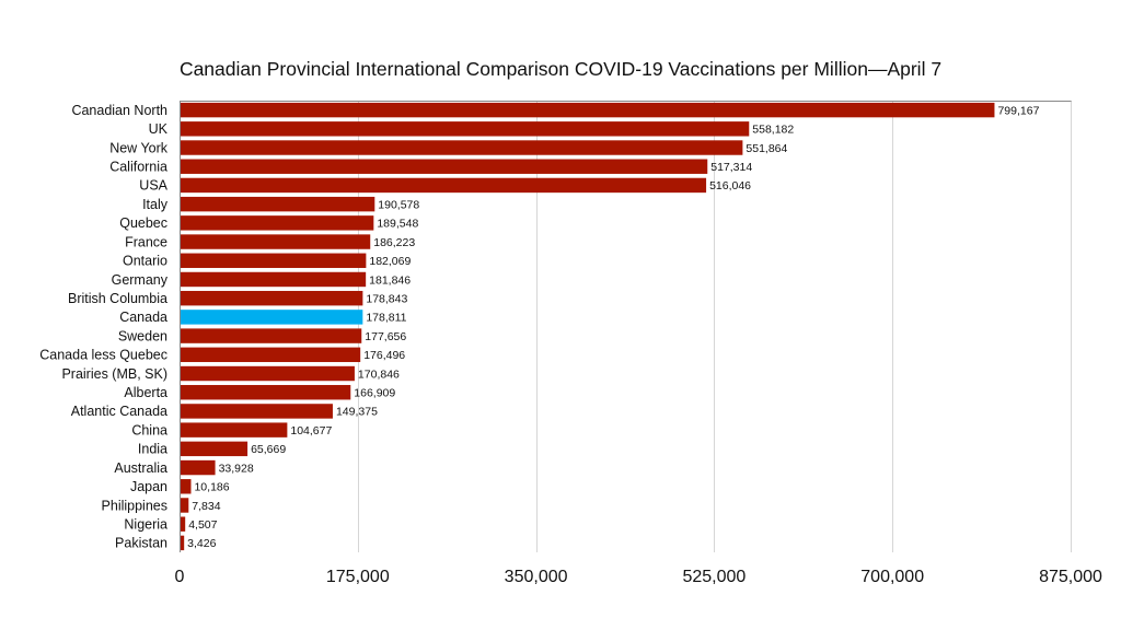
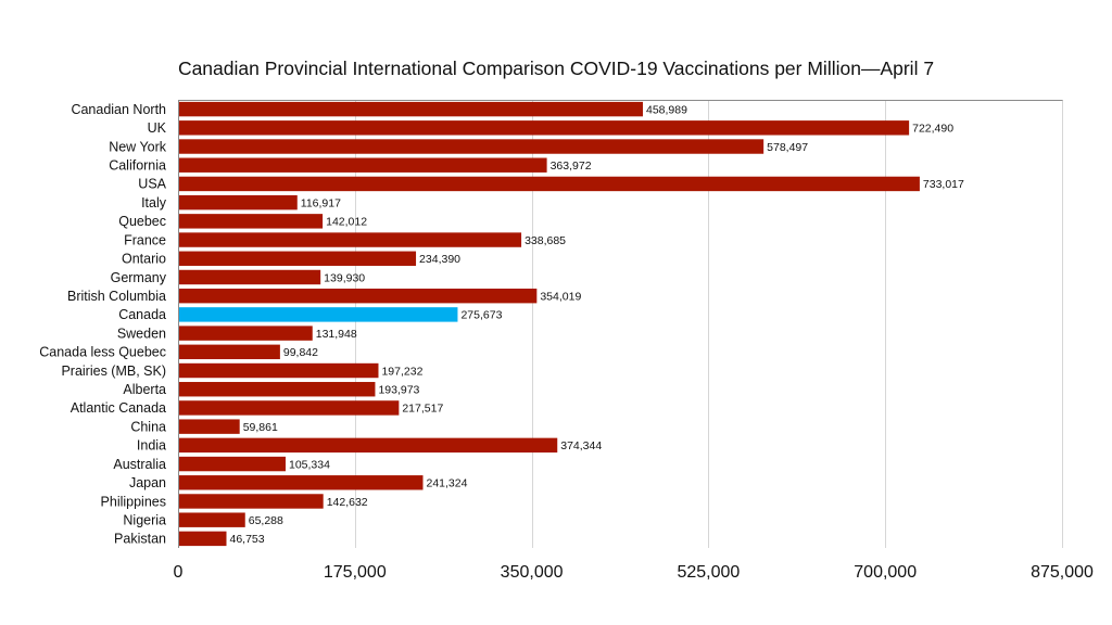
Canadian North: 799,167 -> 458,989
UK: 558,182 -> 722,490
New York: 551,864 -> 578,497
California: 517,314 -> 363,972
USA: 516,046 -> 733,017
Italy: 190,578 -> 116,917
Quebec: 189,548 -> 142,012
France: 186,223 -> 338,685
Ontario: 182,069 -> 234,390
Germany: 181,846 -> 139,930
British Columbia: 178,843 -> 354,019
Canada: 178,811 -> 275,673
Sweden: 177,656 -> 131,948
Canada less Quebec: 176,496 -> 99,842
Prairies (MB, SK): 170,846 -> 197,232
Alberta: 166,909 -> 193,973
Atlantic Canada: 149,375 -> 217,517
China: 104,677 -> 59,861
India: 65,669 -> 374,344
Australia: 33,928 -> 105,334
Japan: 10,186 -> 241,324
Philippines: 7,834 -> 142,632
Nigeria: 4,507 -> 65,288
Pakistan: 3,426 -> 46,753
